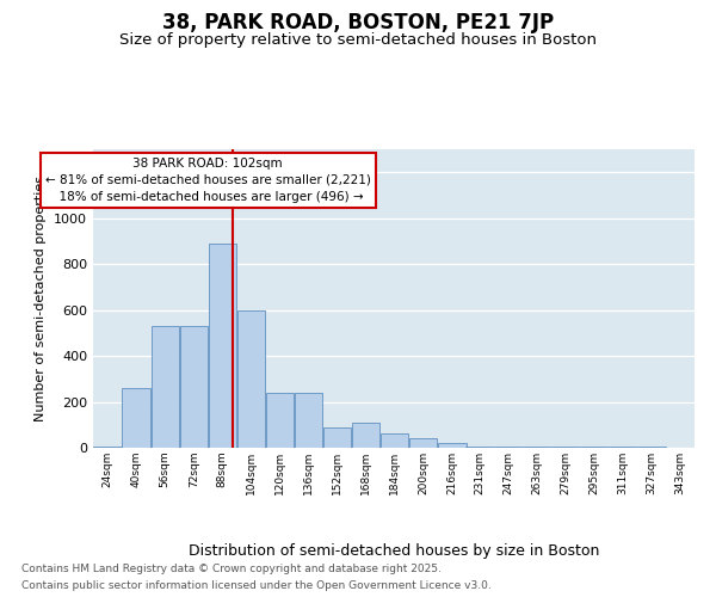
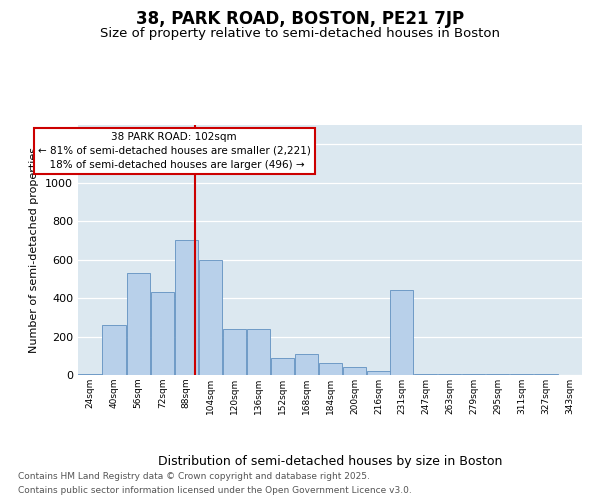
72sqm: 530 -> 430
88sqm: 890 -> 700
231sqm: 0 -> 440
